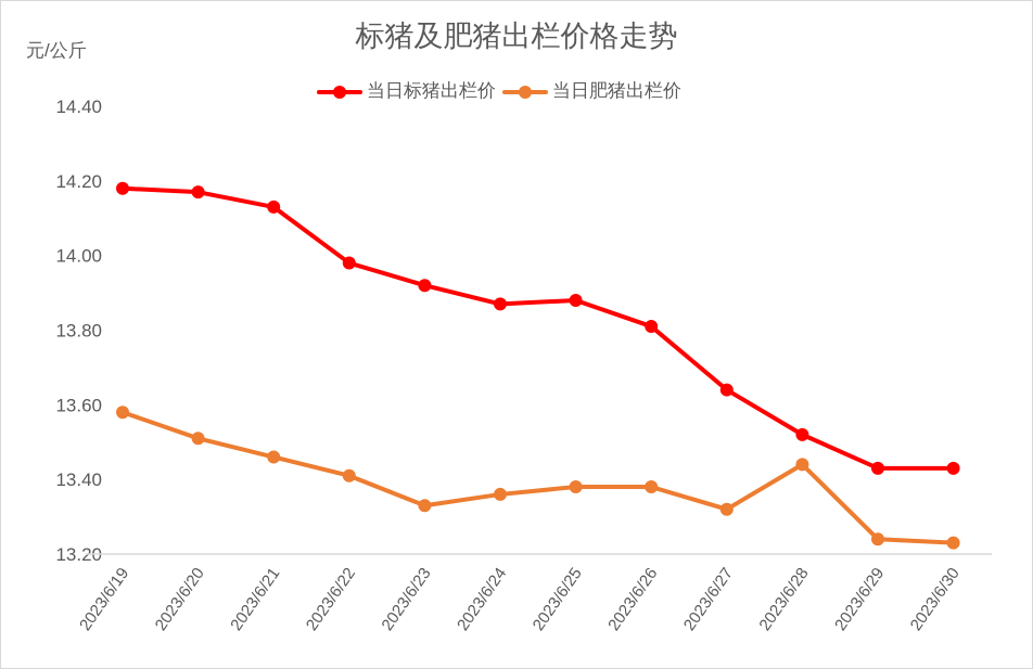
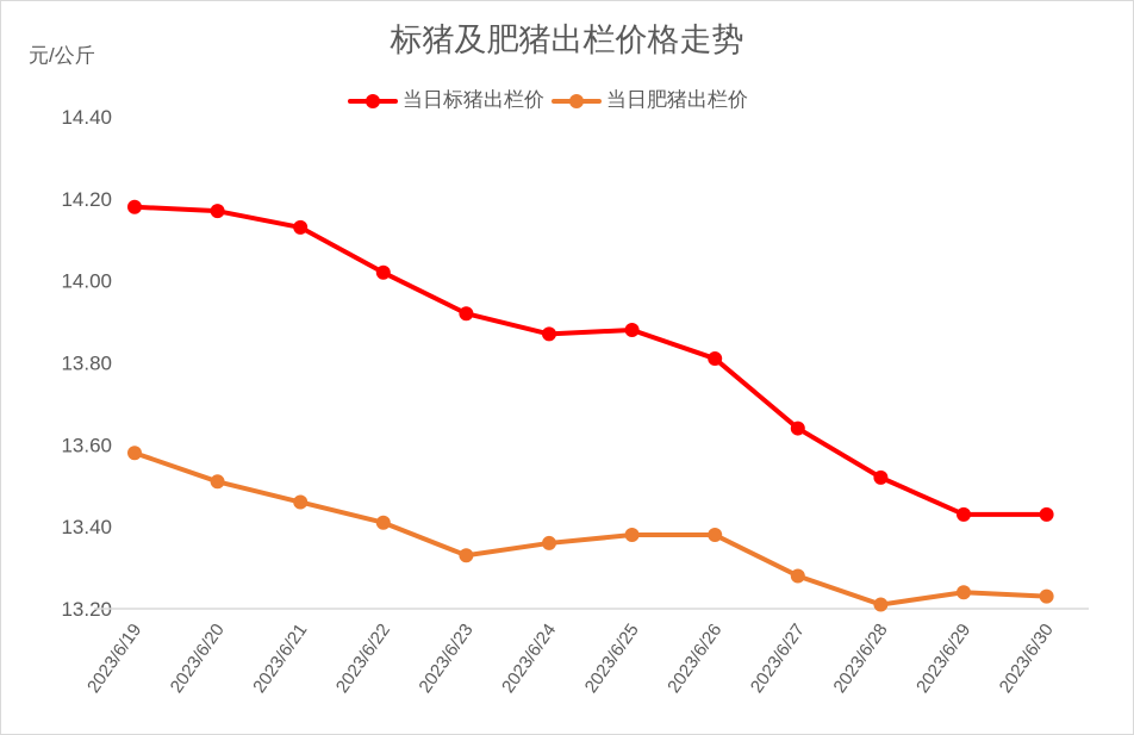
当日标猪出栏价/2023/6/22: 13.98 -> 14.02
当日肥猪出栏价/2023/6/27: 13.32 -> 13.28
当日肥猪出栏价/2023/6/28: 13.44 -> 13.21
